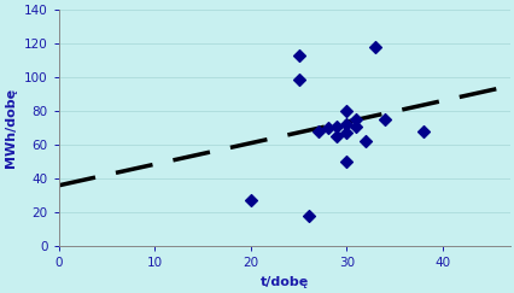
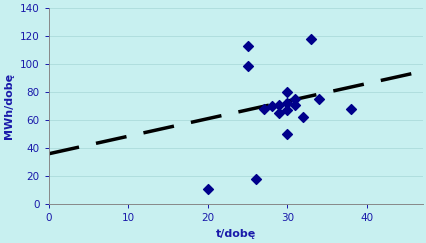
20: 27 -> 11
